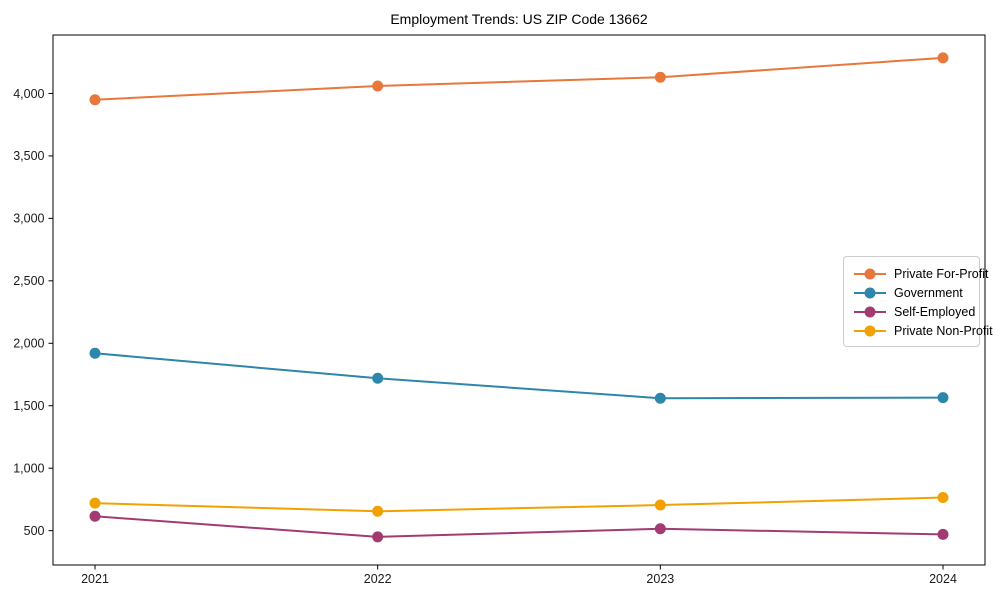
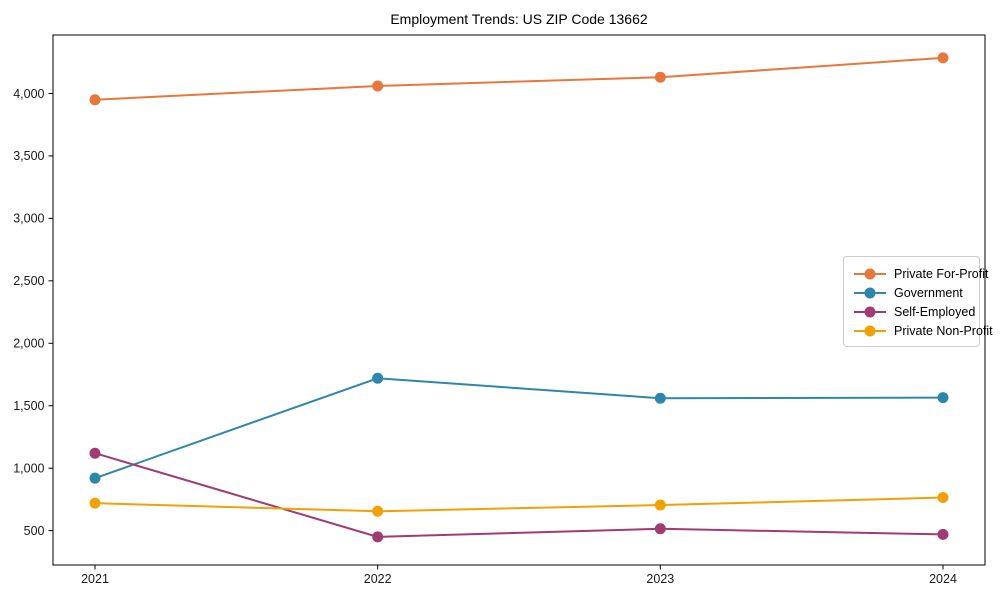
Government/2021: 1920 -> 920
Self-Employed/2021: 620 -> 1120
